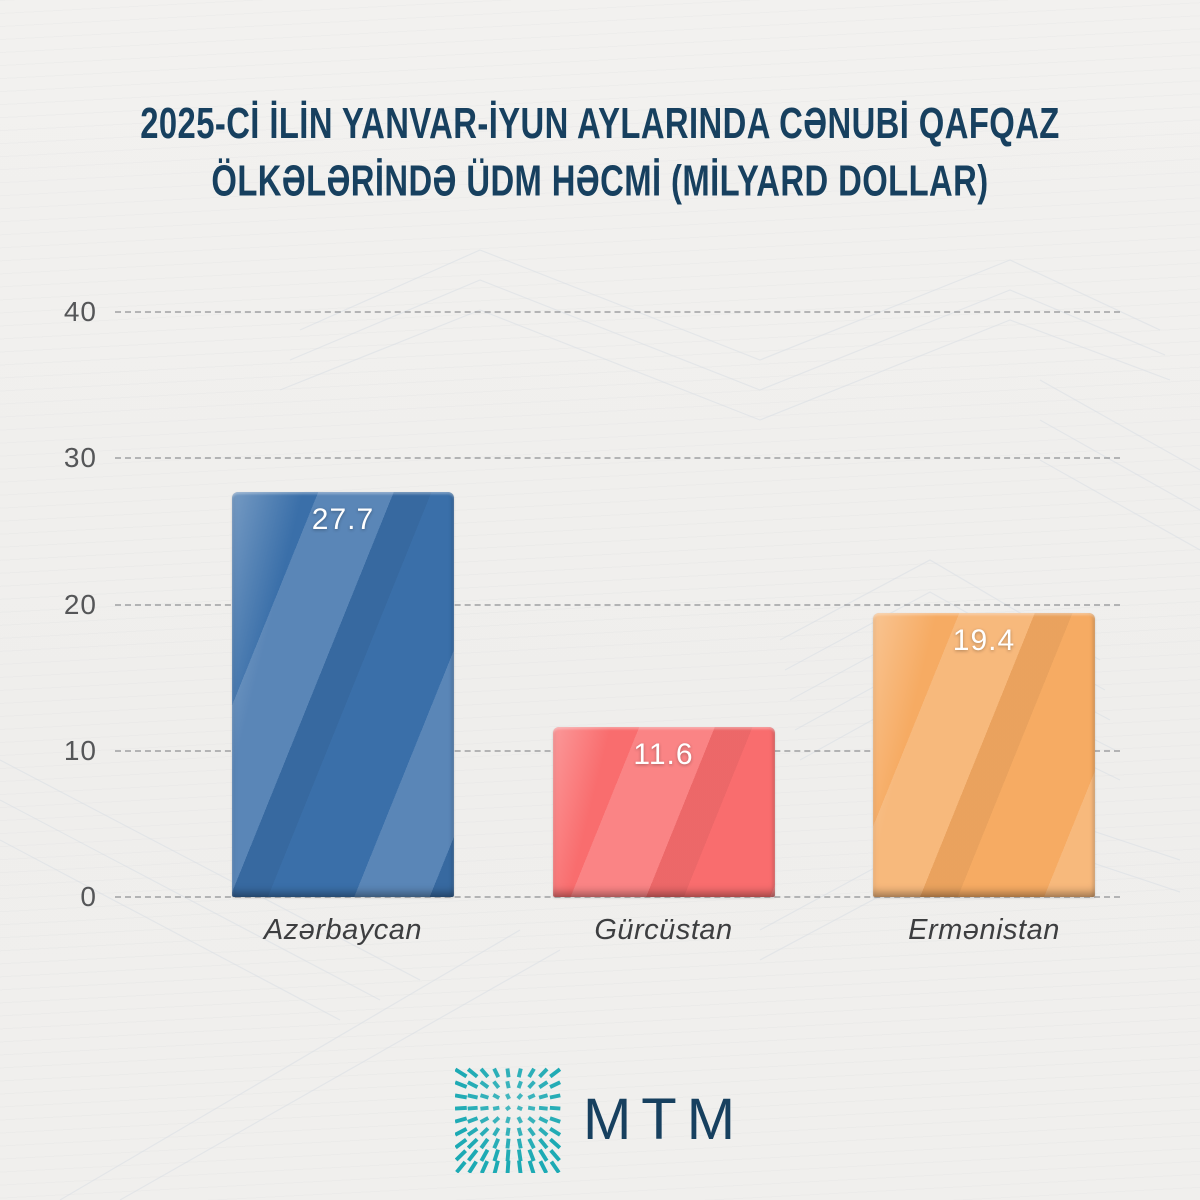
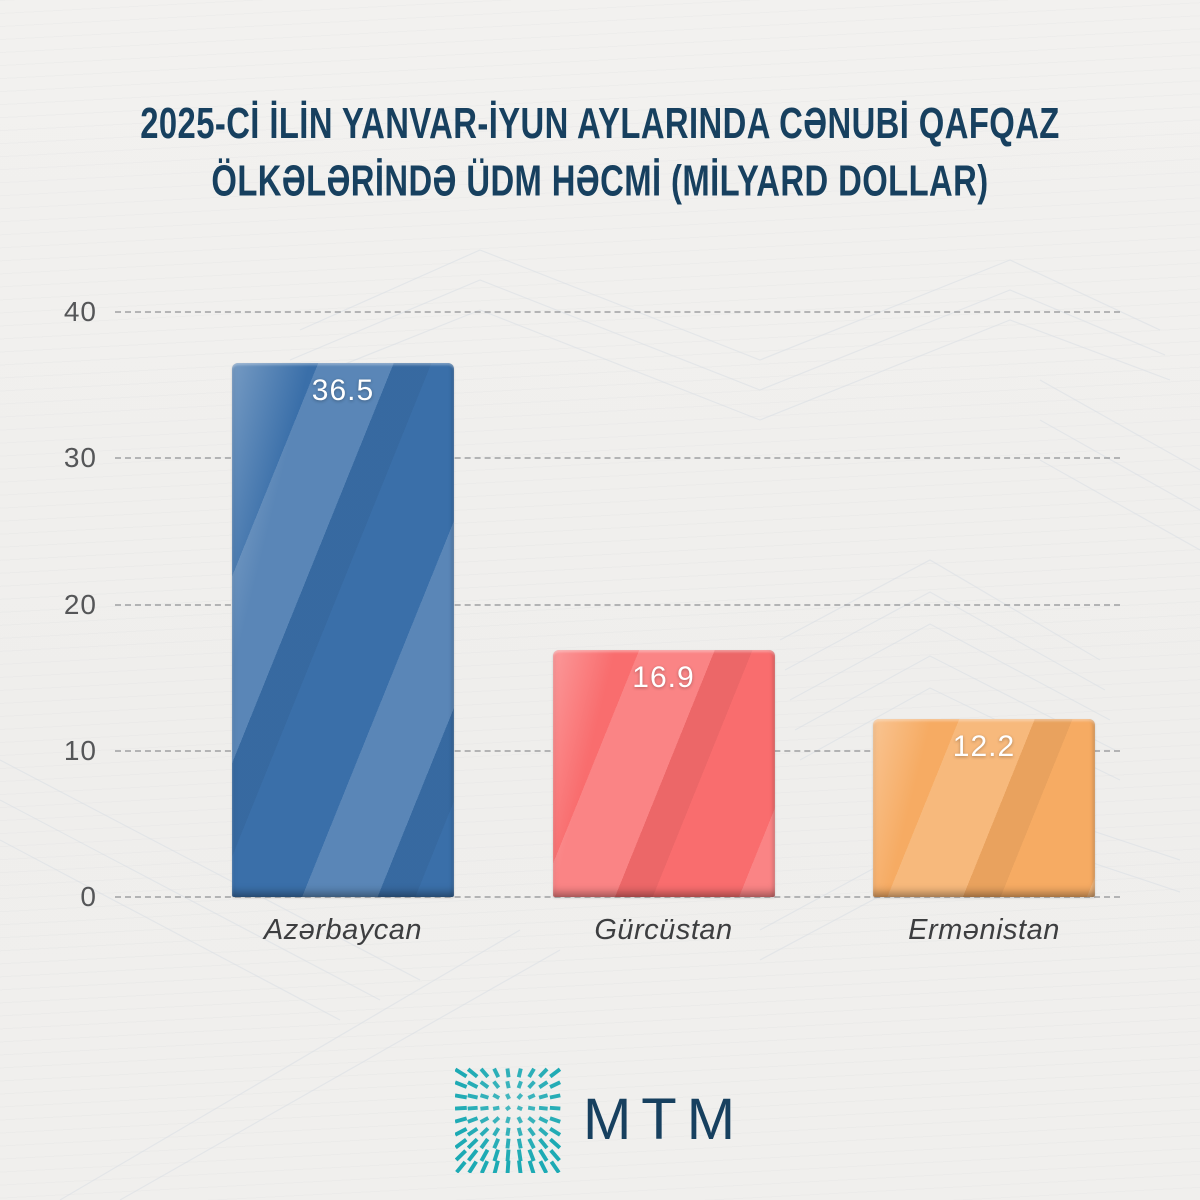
Azərbaycan: 27.7 -> 36.5
Gürcüstan: 11.6 -> 16.9
Ermənistan: 19.4 -> 12.2
